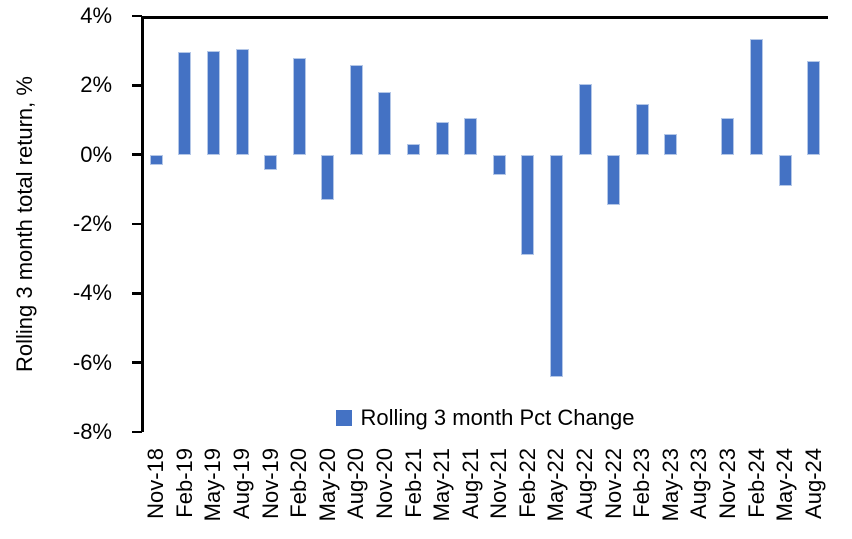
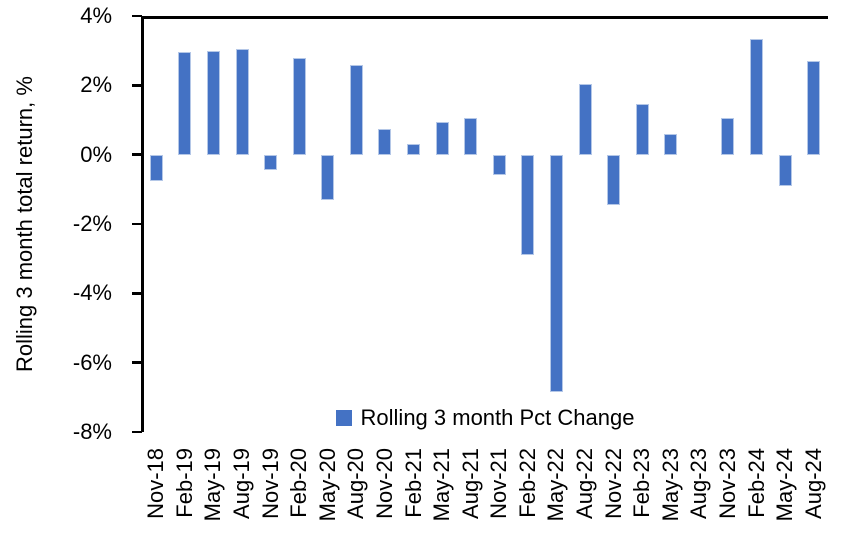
Nov-18: -0.3% -> -0.8%
Nov-20: 1.8% -> 0.8%
May-22: -6.4% -> -6.8%
